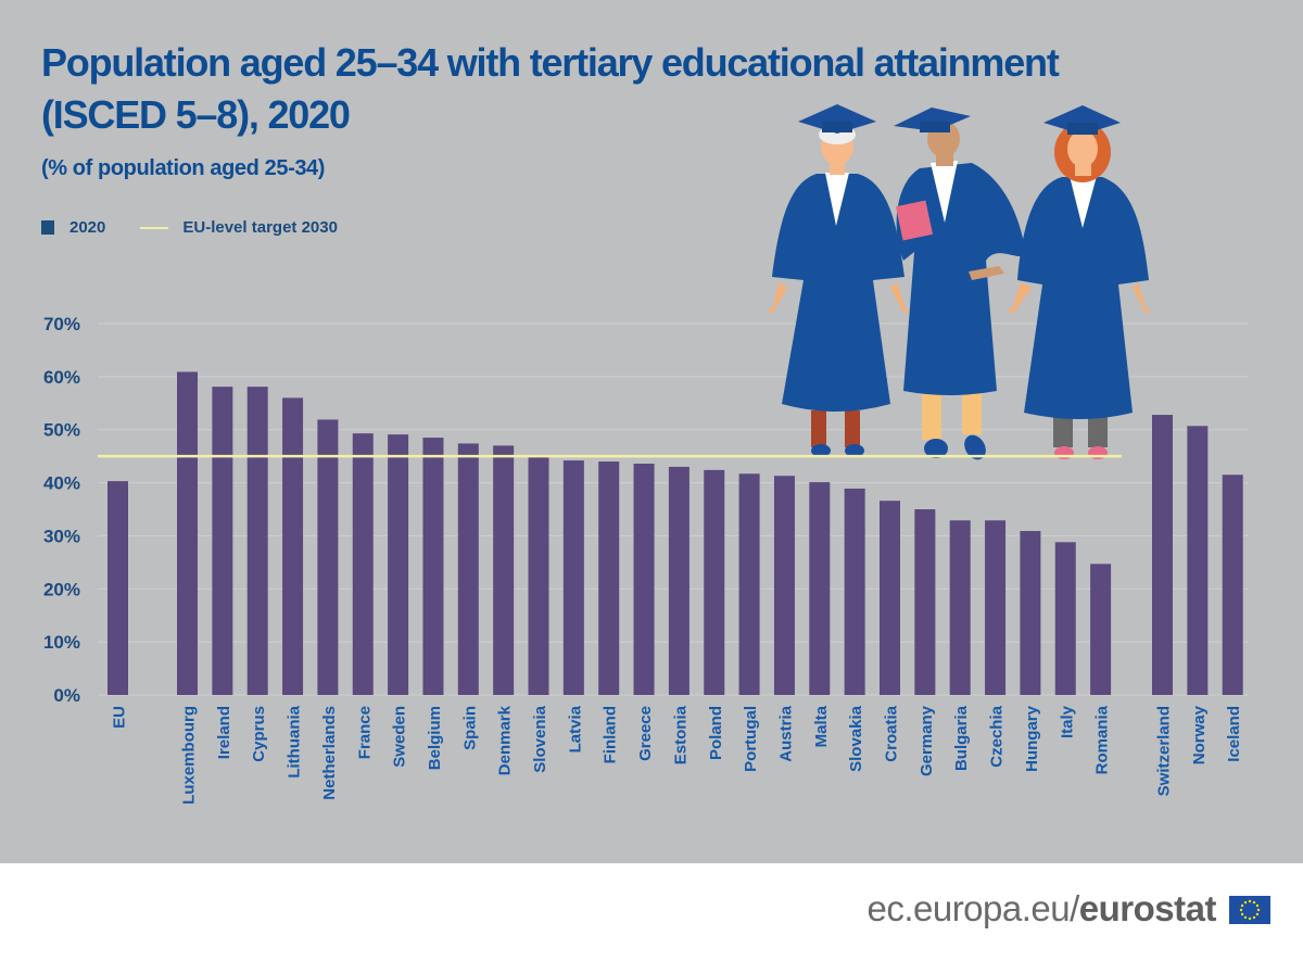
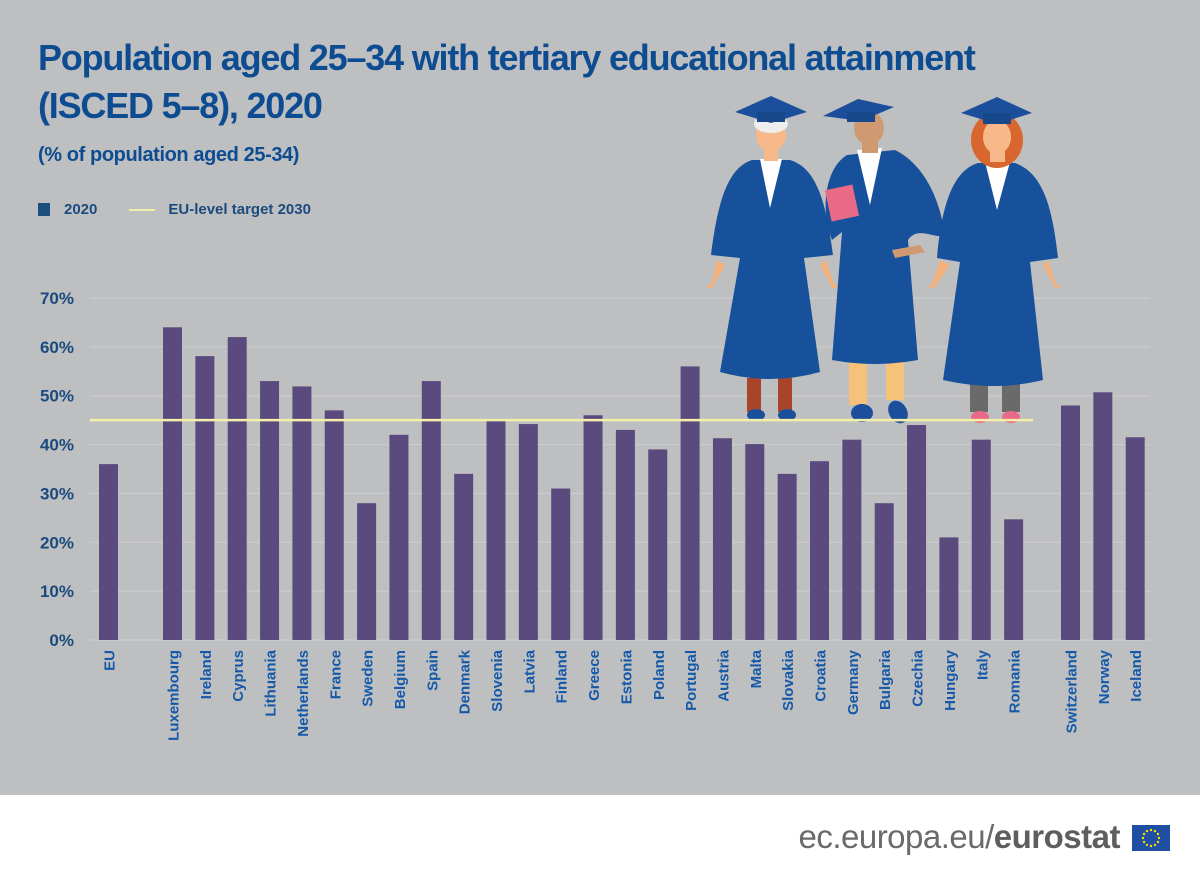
EU: 40% -> 36%
Luxembourg: 61% -> 64%
Cyprus: 58% -> 62%
Lithuania: 56% -> 53%
France: 49% -> 47%
Sweden: 49% -> 28%
Belgium: 48% -> 42%
Spain: 47% -> 53%
Denmark: 47% -> 34%
Finland: 44% -> 31%
Greece: 44% -> 46%
Poland: 42% -> 39%
Portugal: 42% -> 56%
Slovakia: 39% -> 34%
Germany: 35% -> 41%
Bulgaria: 33% -> 28%
Czechia: 33% -> 44%
Hungary: 31% -> 21%
Italy: 29% -> 41%
Switzerland: 53% -> 48%
